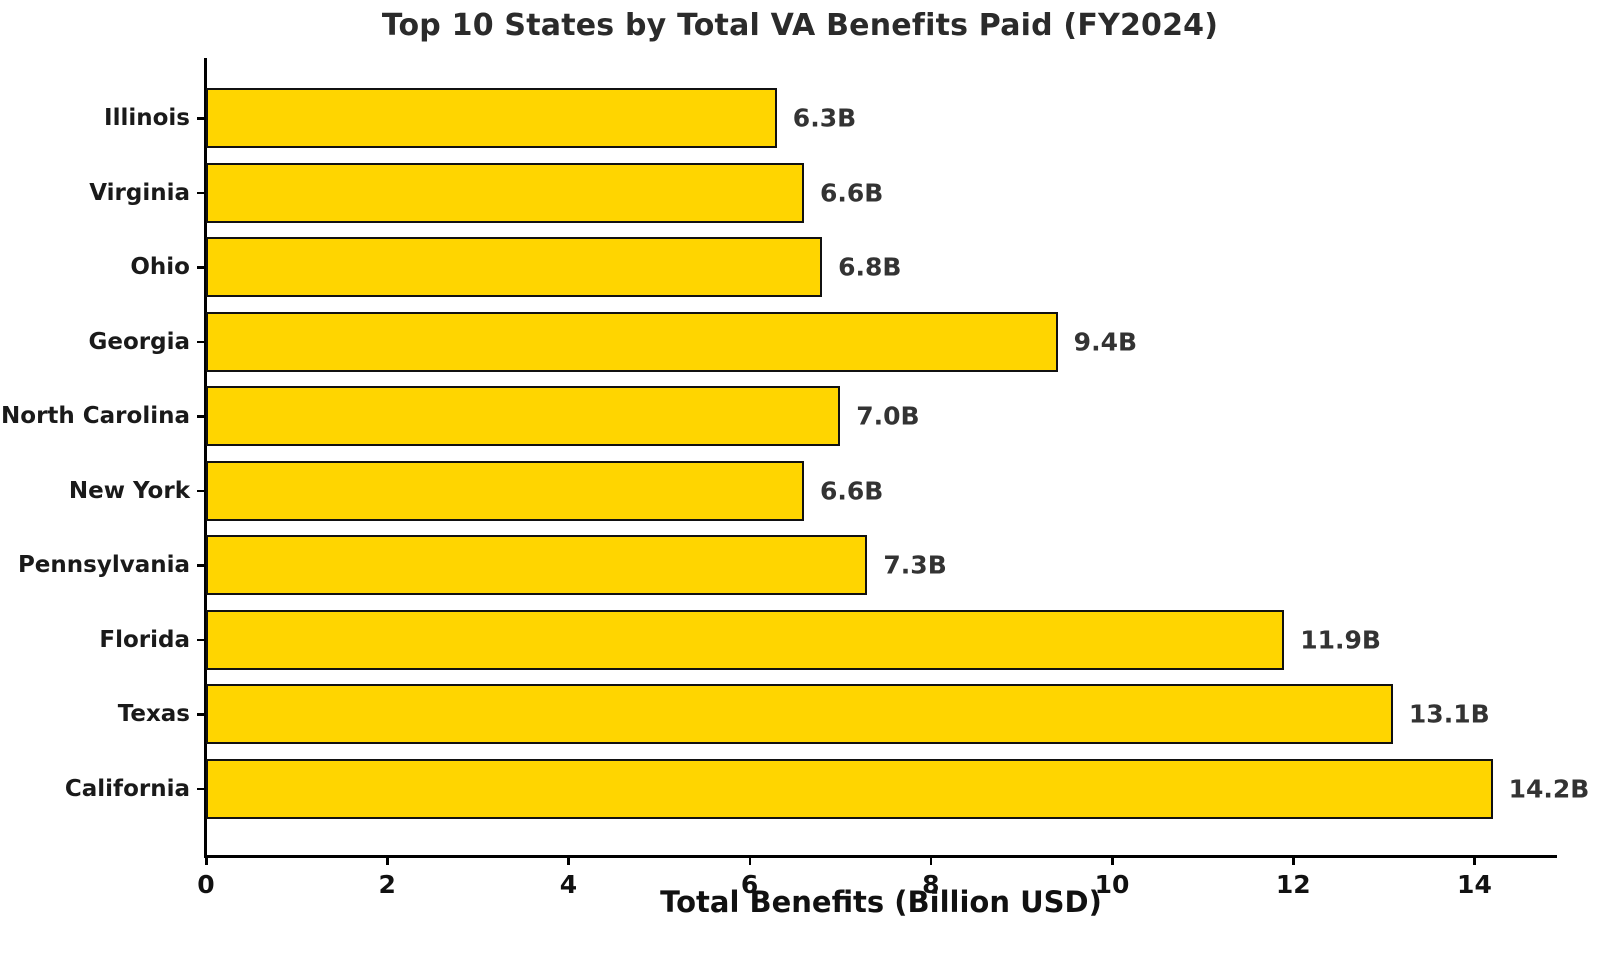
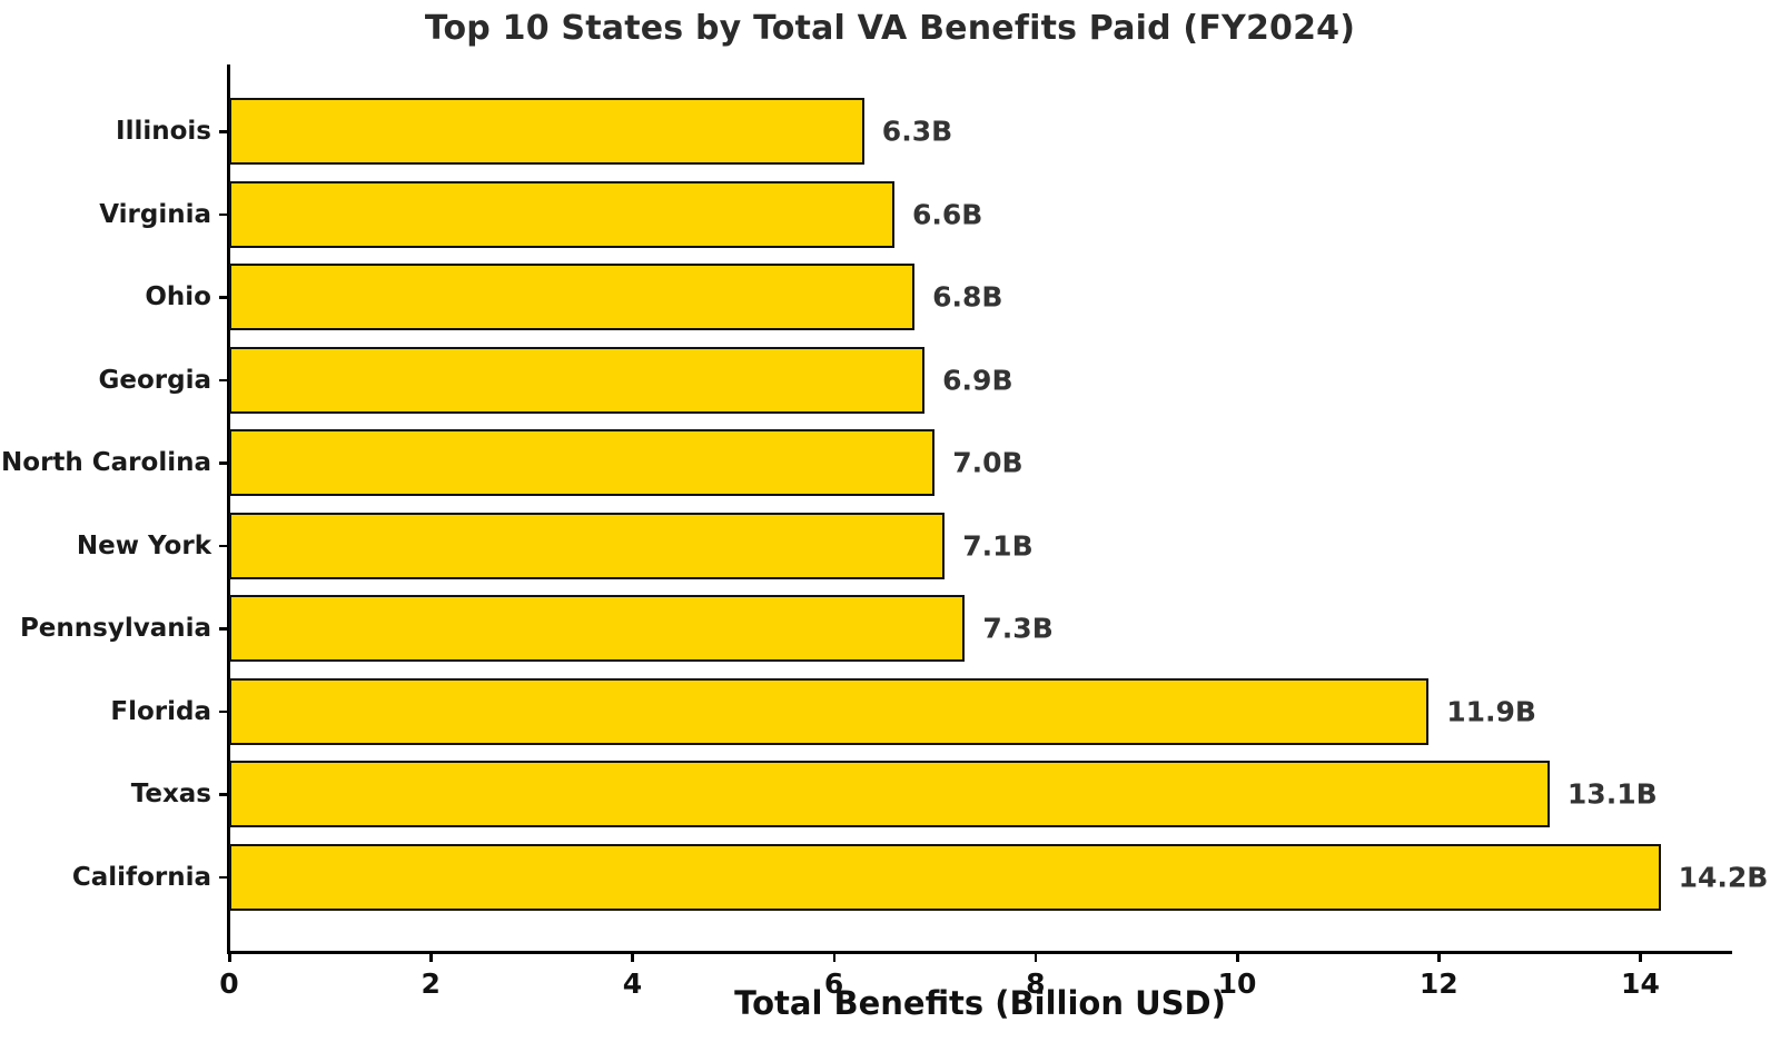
Georgia: 9.4B -> 6.9B
New York: 6.6B -> 7.1B
